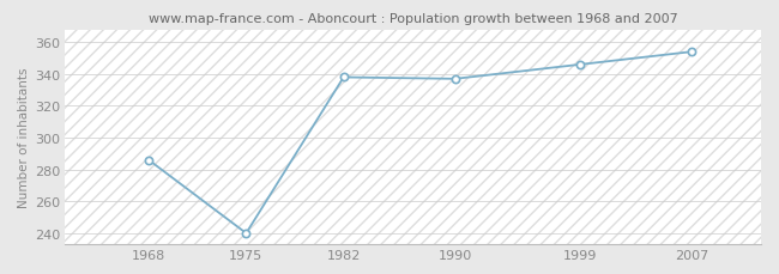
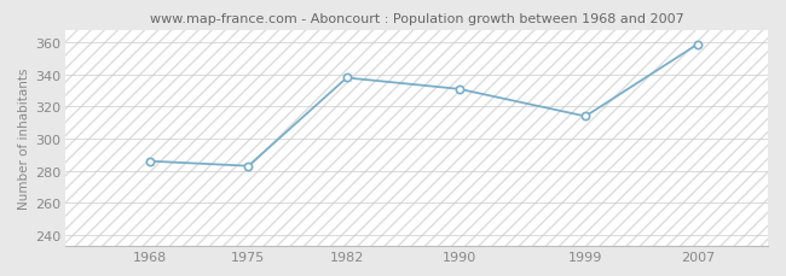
1975: 240 -> 283
1990: 337 -> 331
1999: 346 -> 314
2007: 354 -> 359
